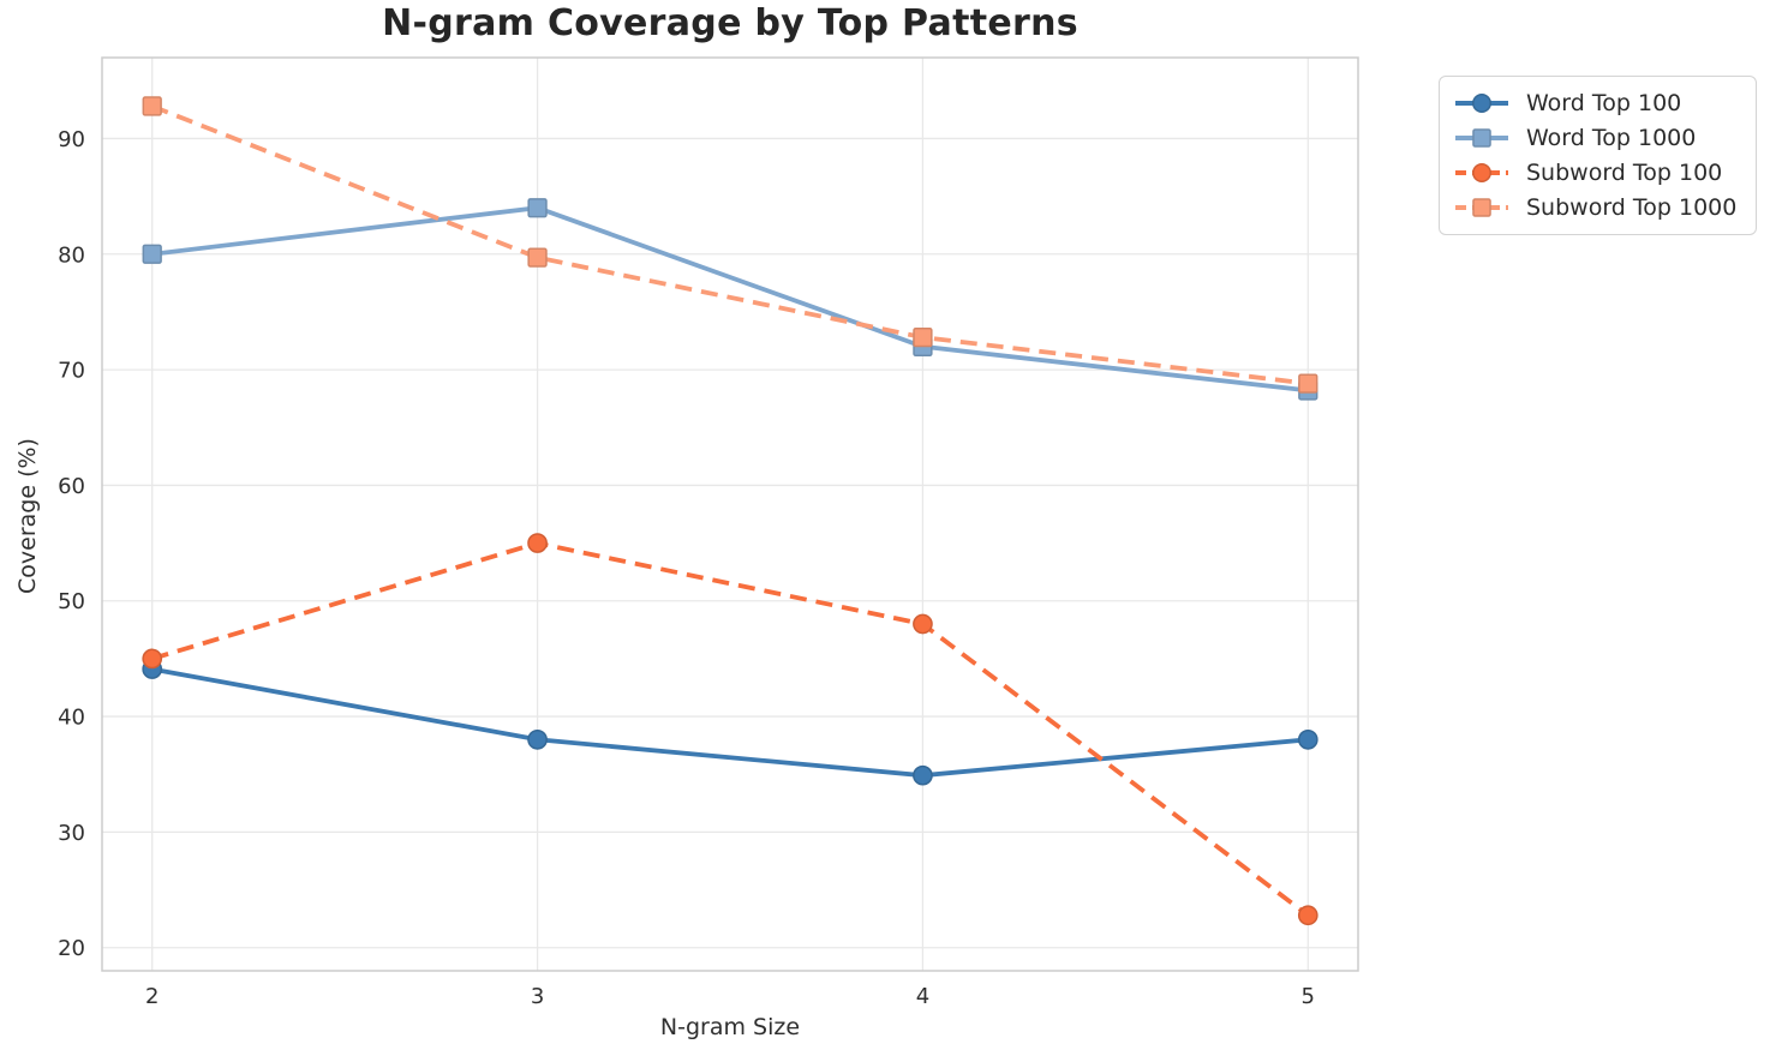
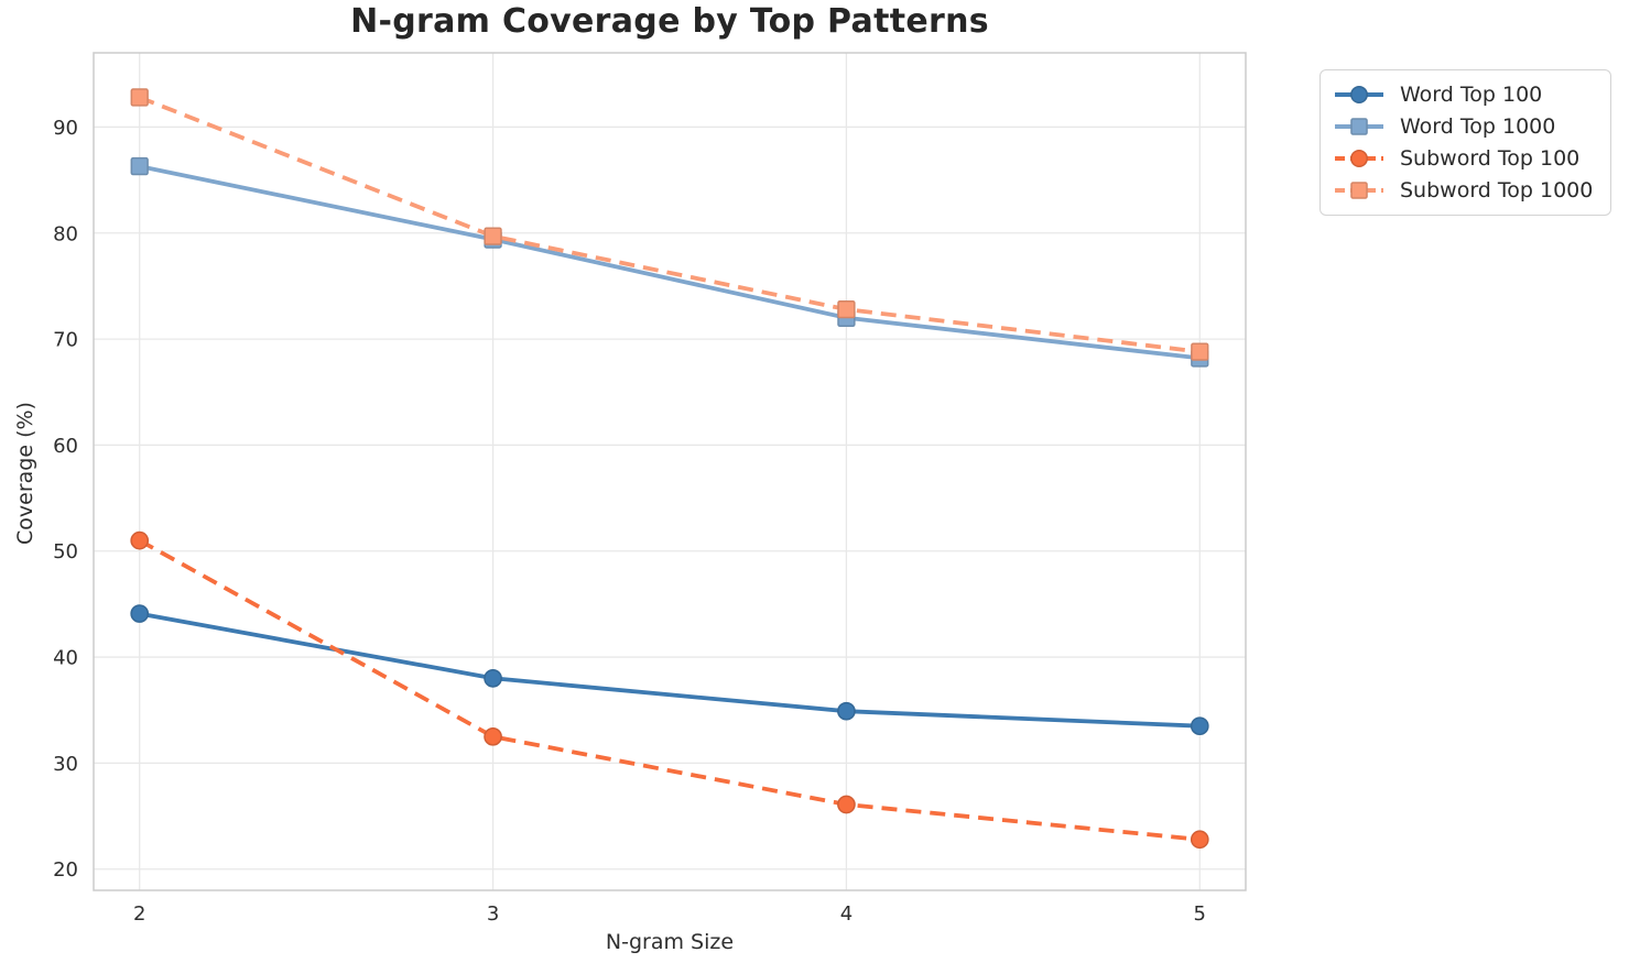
Word Top 1000/2: 80 -> 86
Subword Top 100/2: 45 -> 51
Word Top 1000/3: 84 -> 79
Subword Top 100/3: 55 -> 32
Subword Top 100/4: 48 -> 26
Word Top 100/5: 38 -> 34
